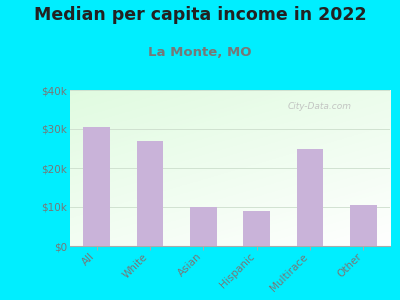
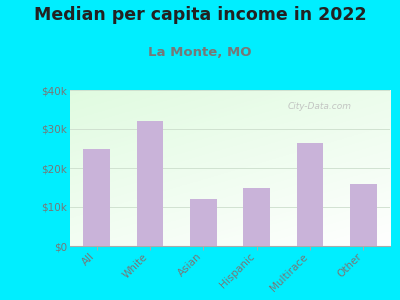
All: $30.5k -> $25.0k
White: $27.0k -> $32.0k
Asian: $10.0k -> $12.0k
Hispanic: $9.0k -> $15.0k
Multirace: $25.0k -> $26.5k
Other: $10.5k -> $16.0k
